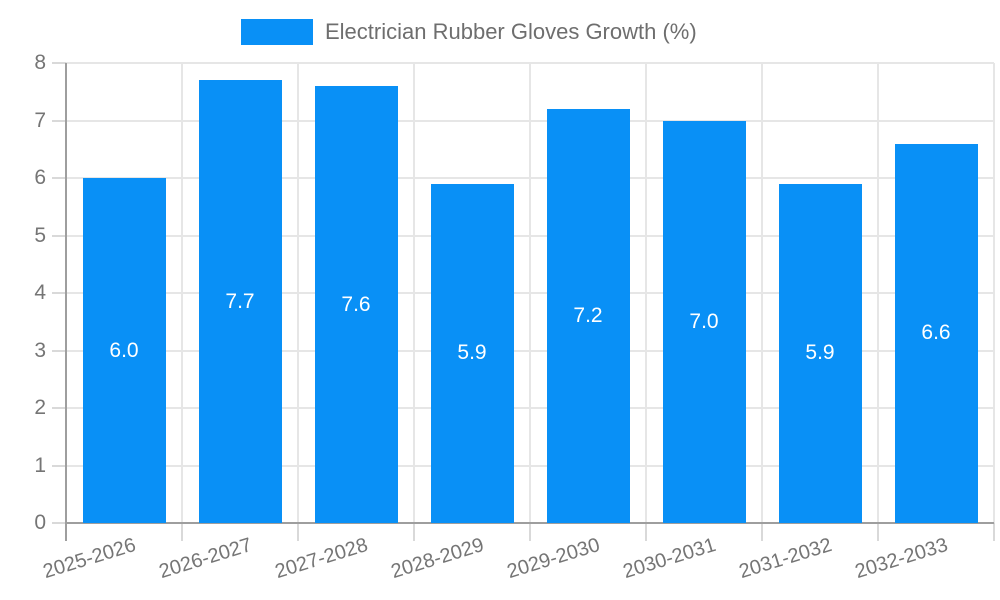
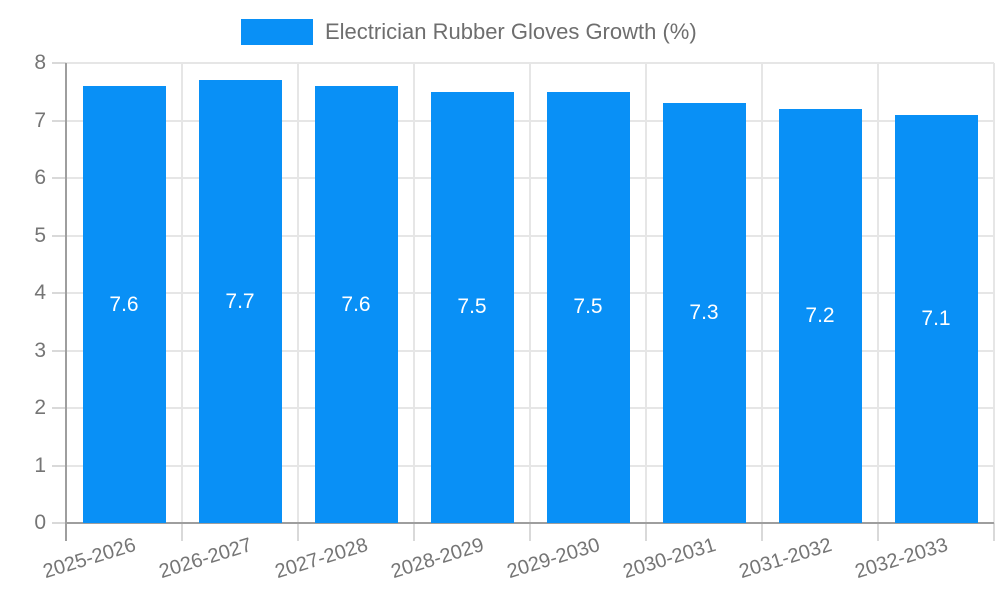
2025-2026: 6.0 -> 7.6
2028-2029: 5.9 -> 7.5
2029-2030: 7.2 -> 7.5
2030-2031: 7.0 -> 7.3
2031-2032: 5.9 -> 7.2
2032-2033: 6.6 -> 7.1
